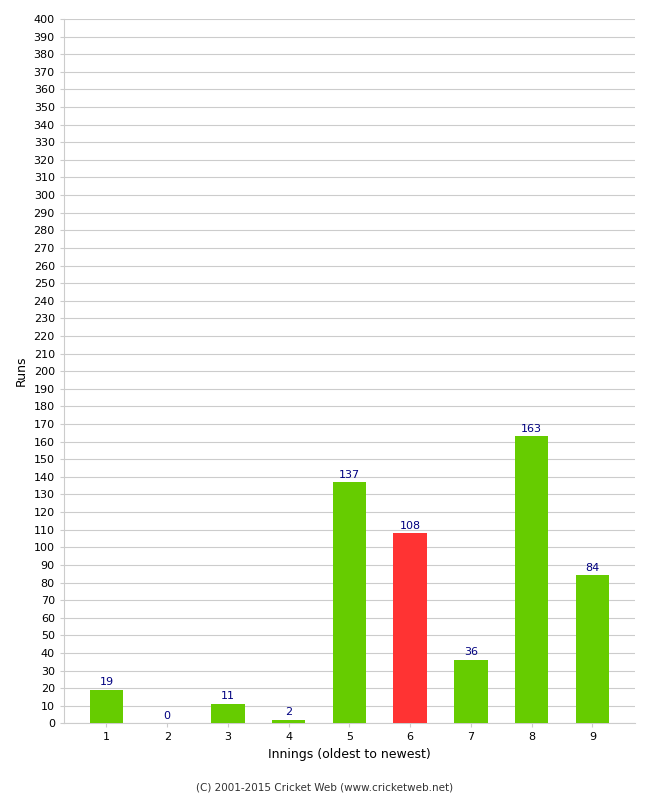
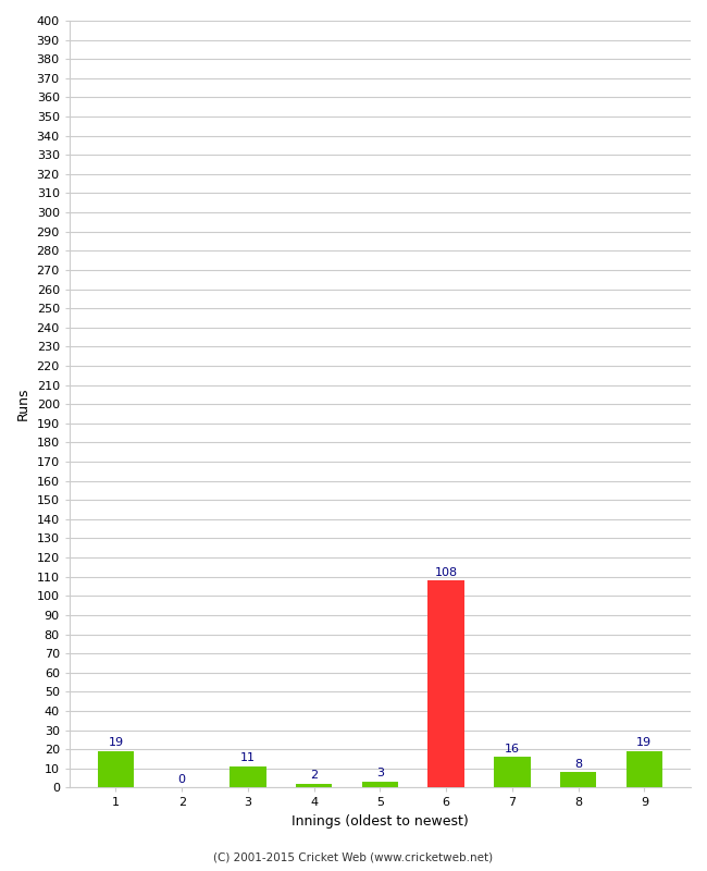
5: 137 -> 3
7: 36 -> 16
8: 163 -> 8
9: 84 -> 19
